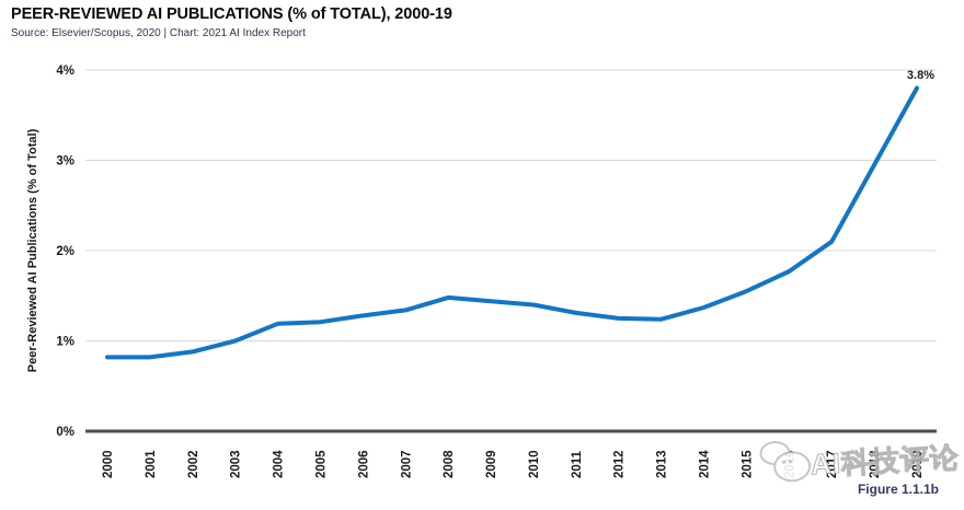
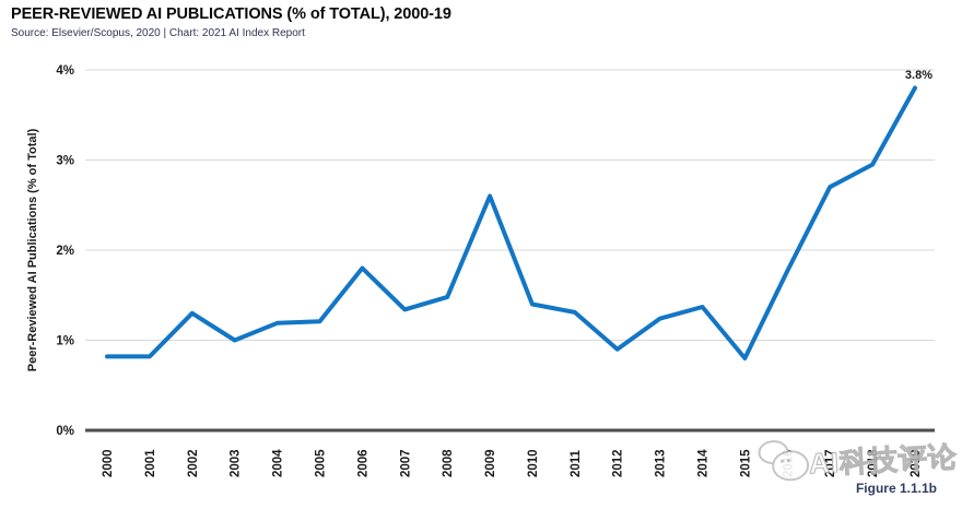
2002: 0.9% -> 1.3%
2006: 1.3% -> 1.8%
2009: 1.4% -> 2.6%
2012: 1.2% -> 0.9%
2015: 1.6% -> 0.8%
2017: 2.1% -> 2.7%
